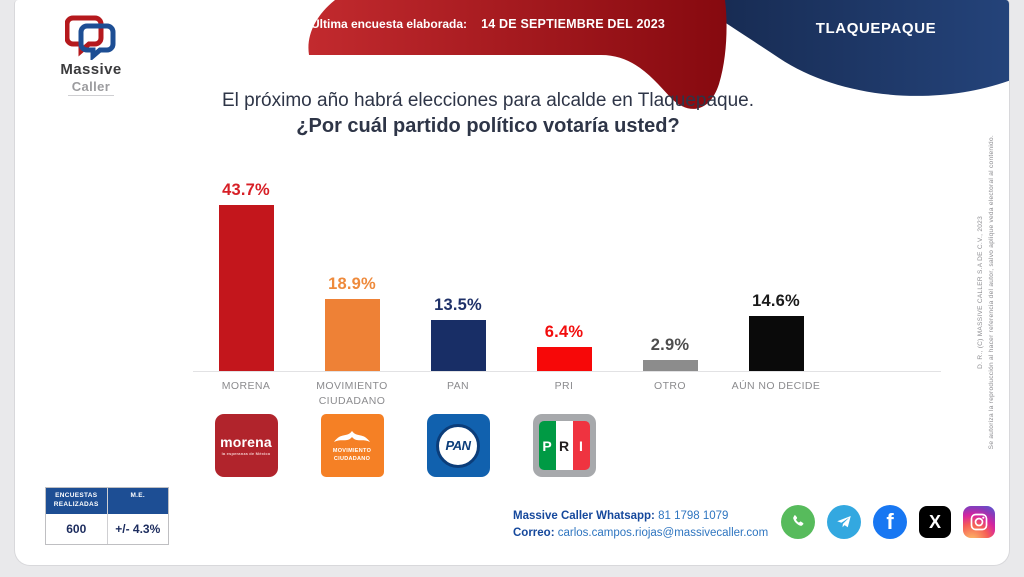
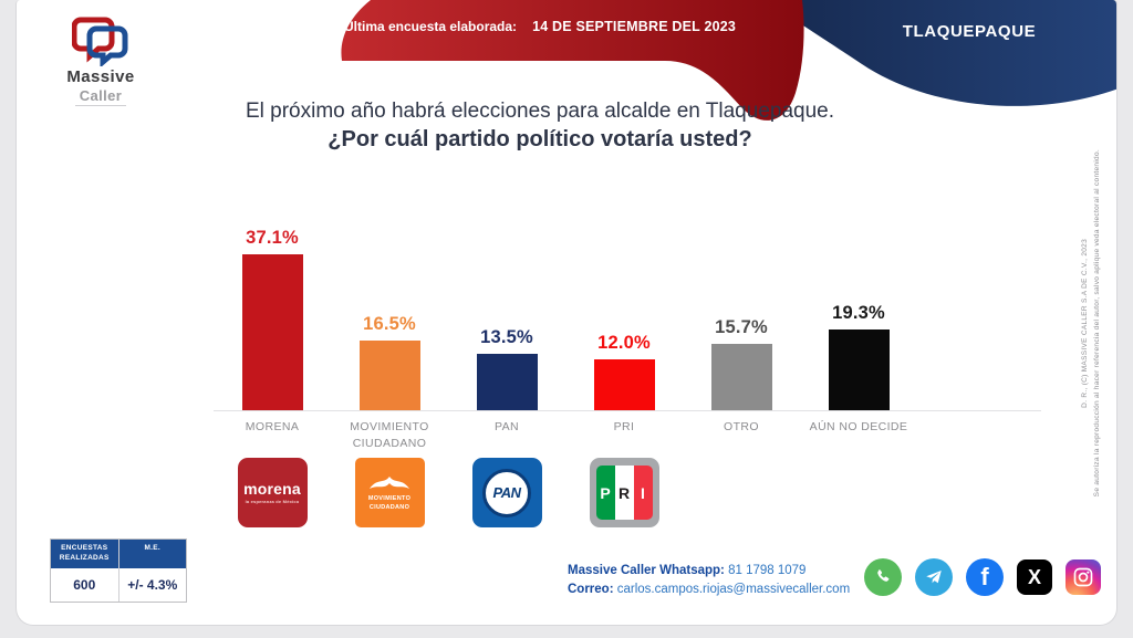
MORENA: 43.7% -> 37.1%
MOVIMIENTO CIUDADANO: 18.9% -> 16.5%
PRI: 6.4% -> 12.0%
OTRO: 2.9% -> 15.7%
AÚN NO DECIDE: 14.6% -> 19.3%
